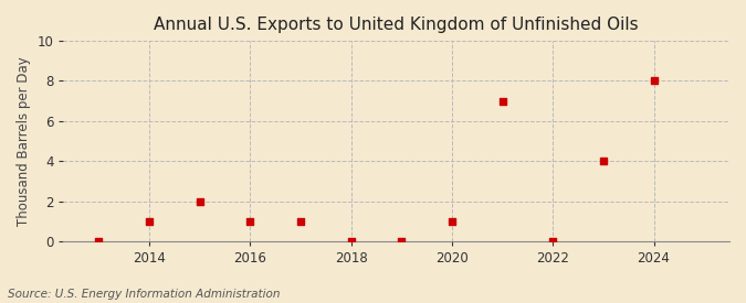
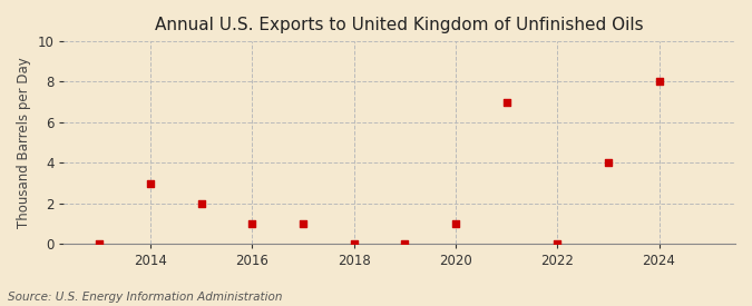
2014: 1 -> 3
